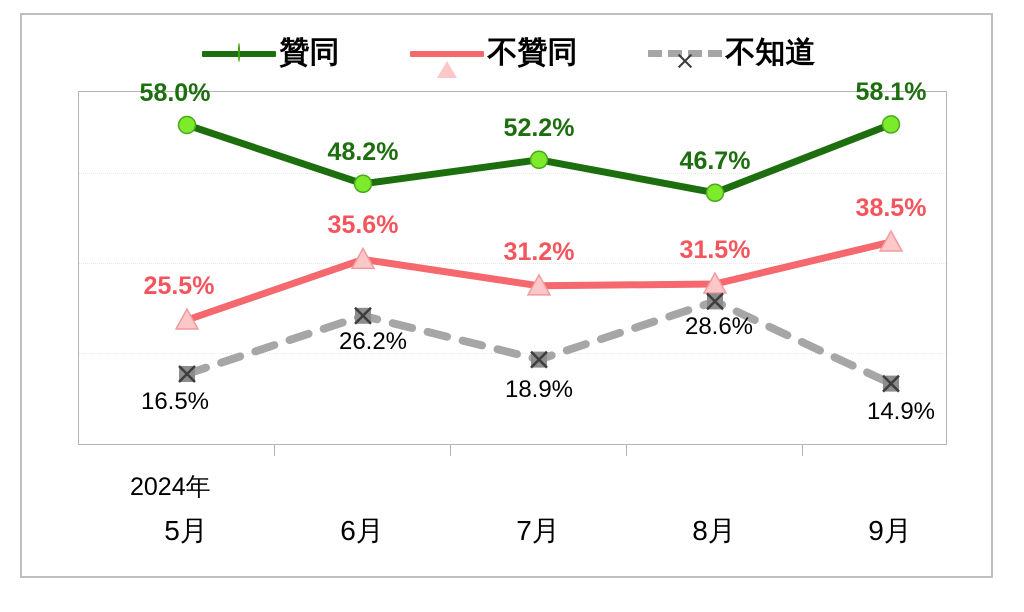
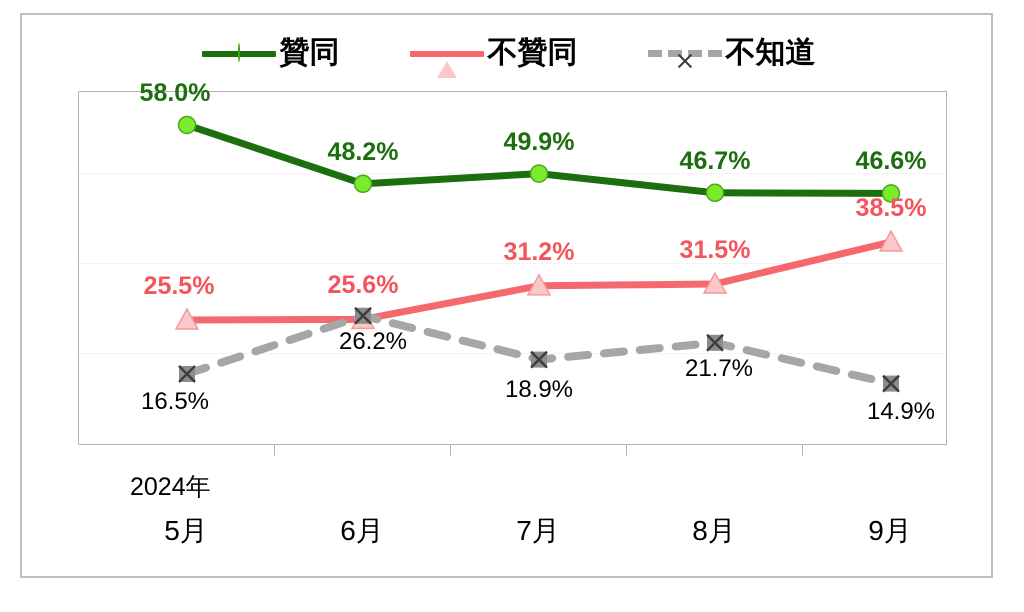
不贊同/6月: 35.6% -> 25.6%
贊同/7月: 52.2% -> 49.9%
不知道/8月: 28.6% -> 21.7%
贊同/9月: 58.1% -> 46.6%
